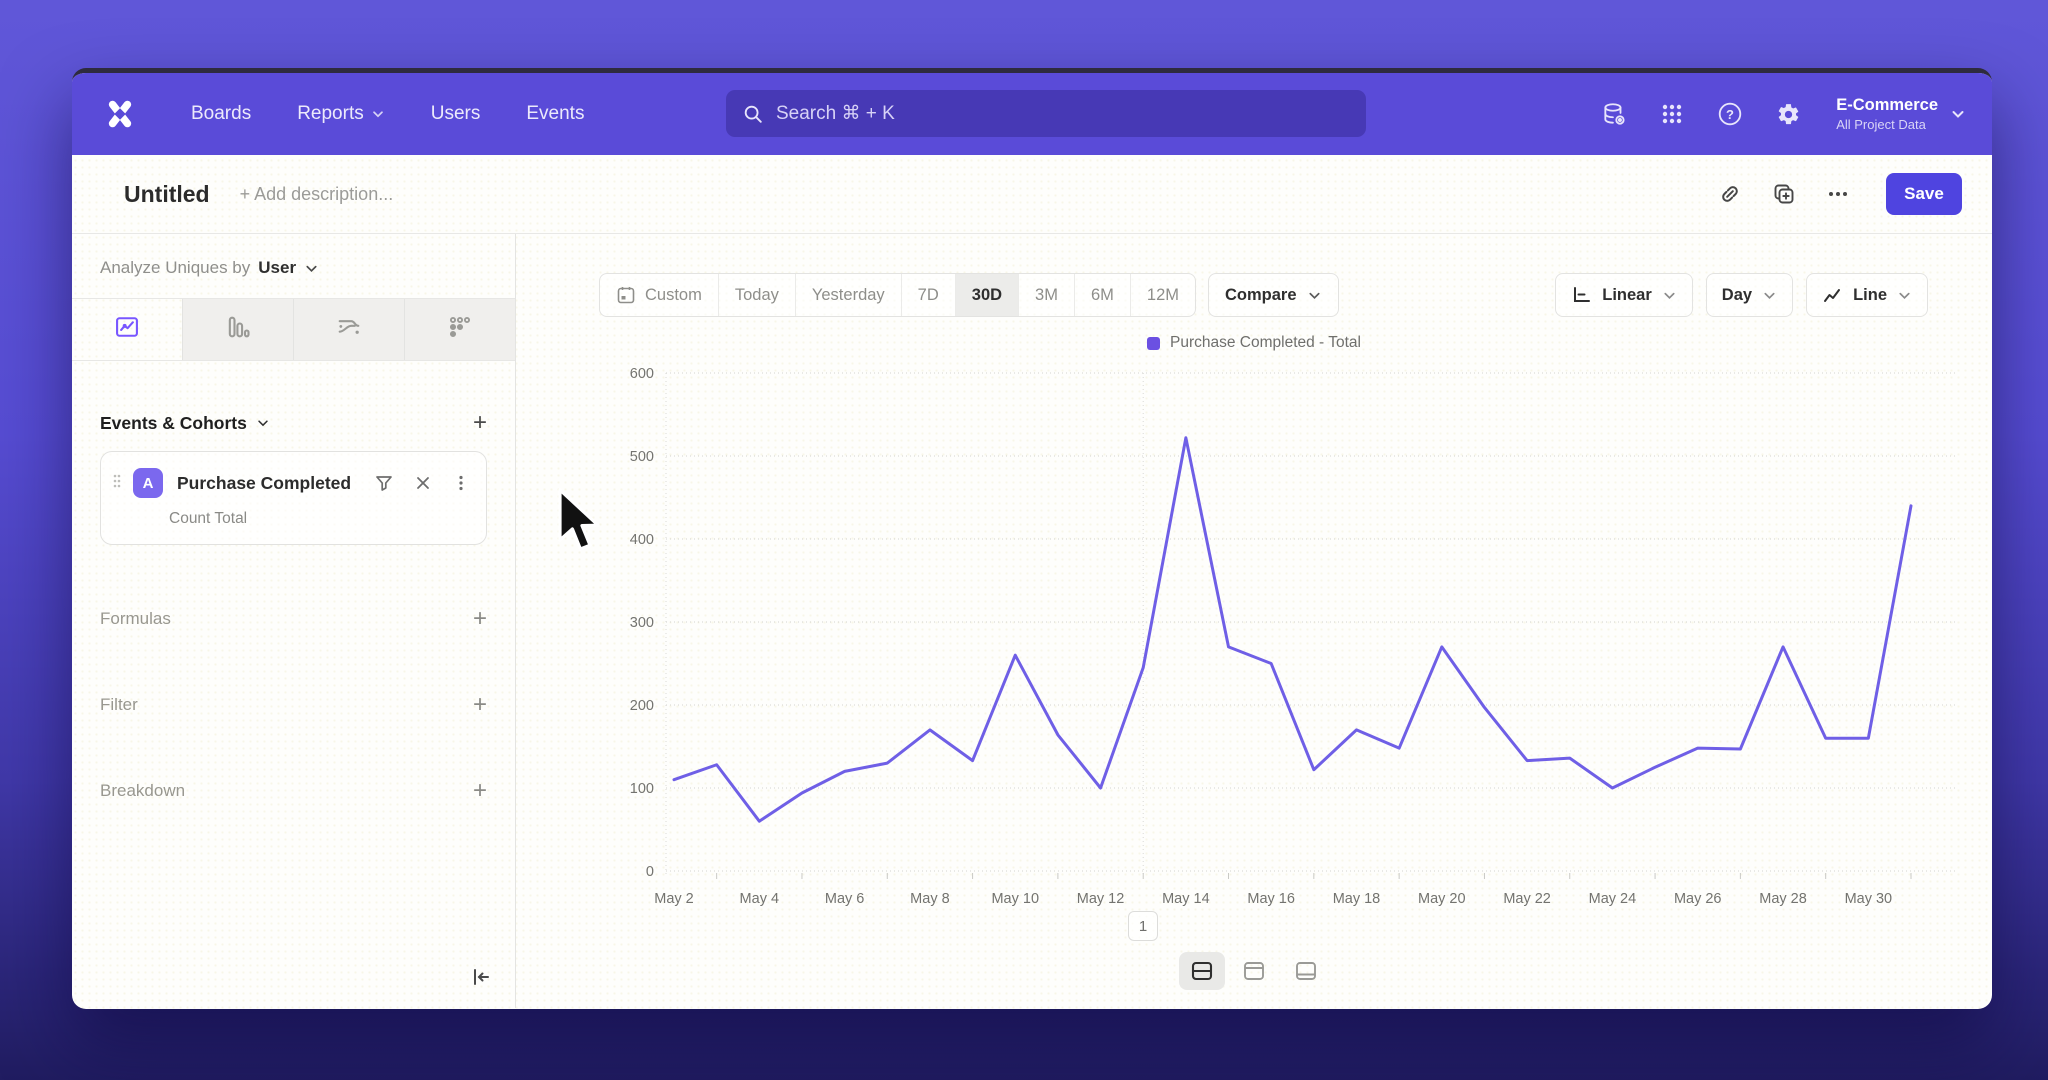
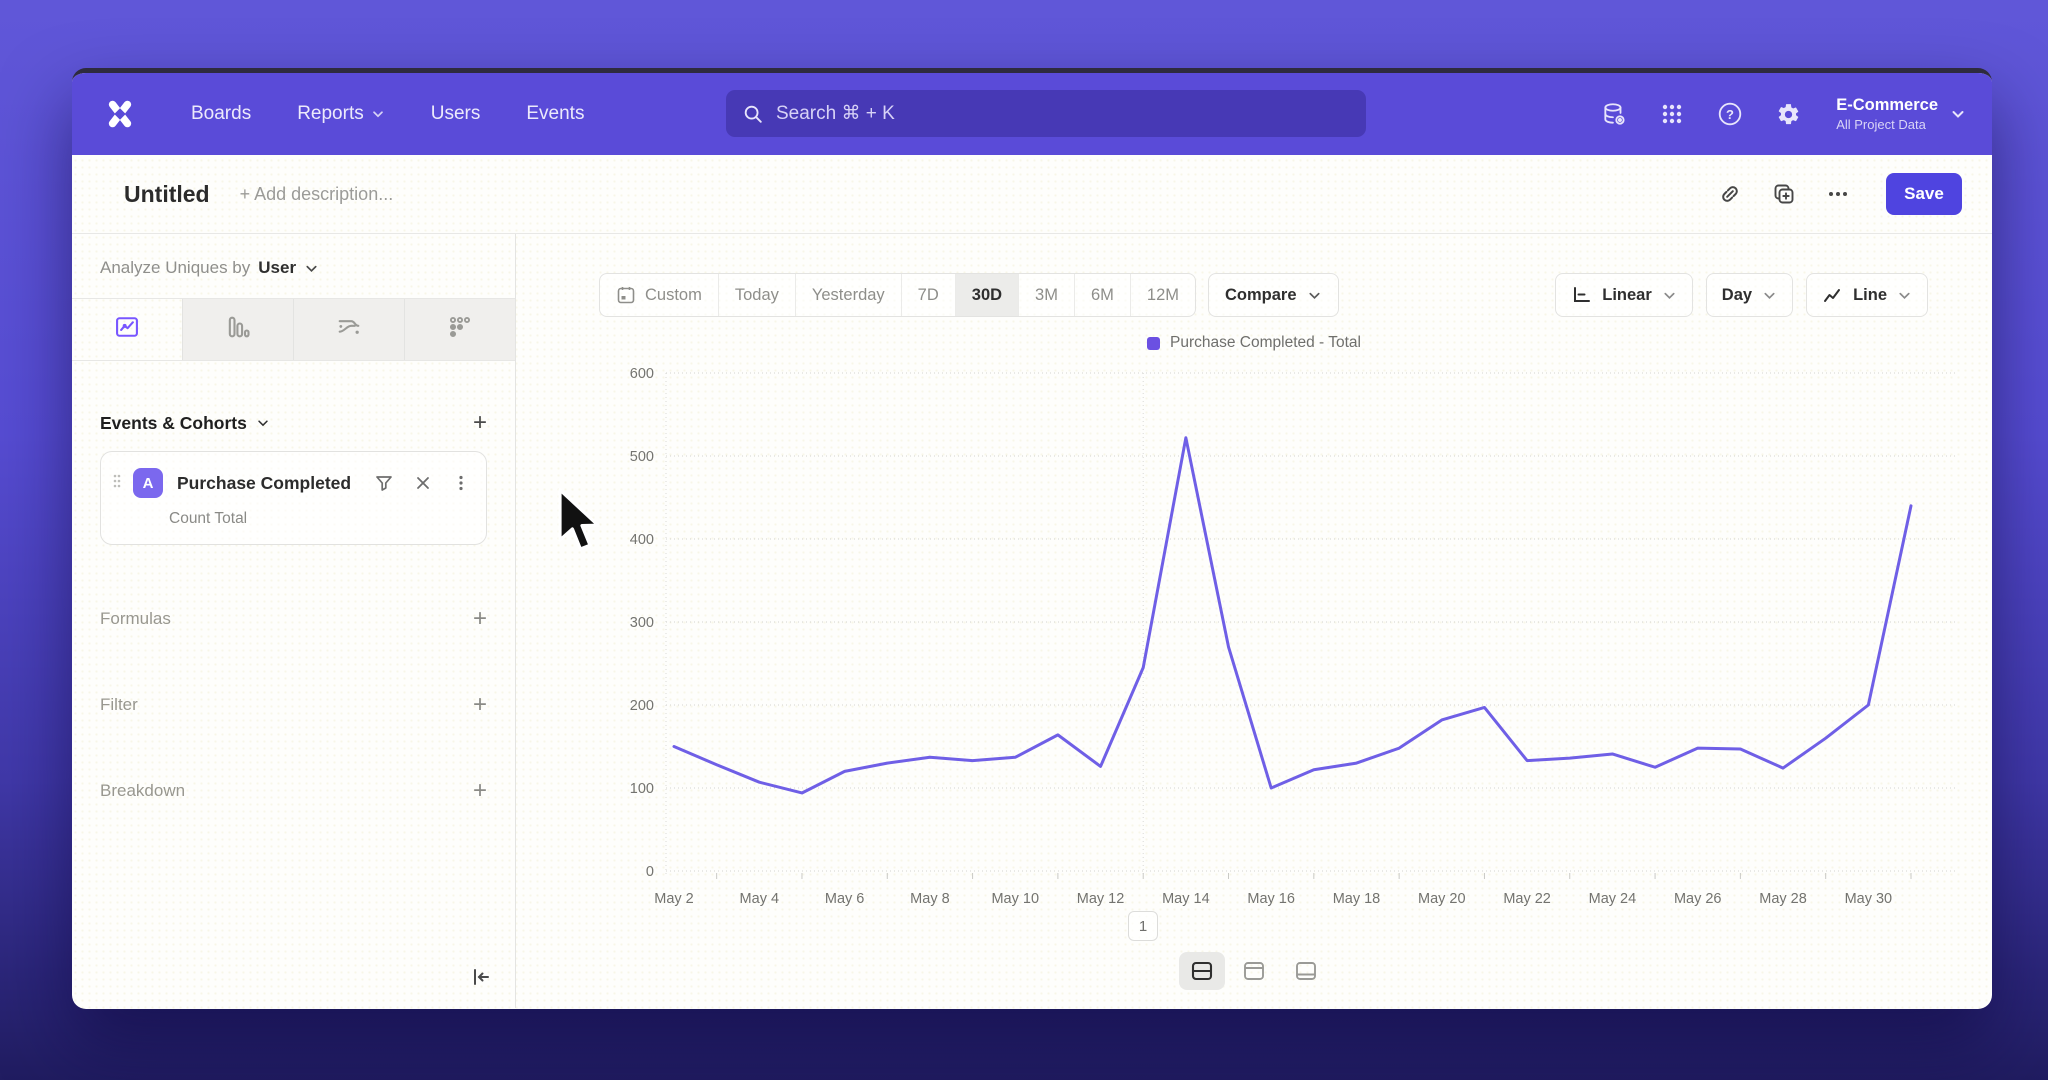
May 2: 110 -> 150
May 4: 60 -> 110
May 8: 170 -> 140
May 10: 260 -> 140
May 12: 100 -> 130
May 16: 250 -> 100
May 18: 170 -> 130
May 20: 270 -> 180
May 24: 100 -> 140
May 28: 270 -> 120
May 30: 160 -> 200
